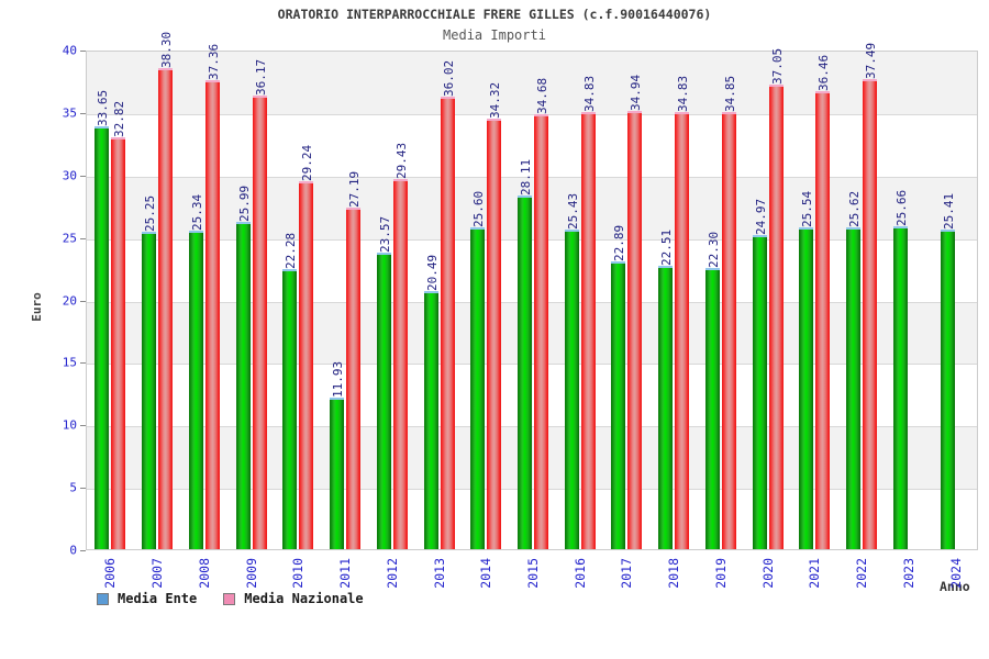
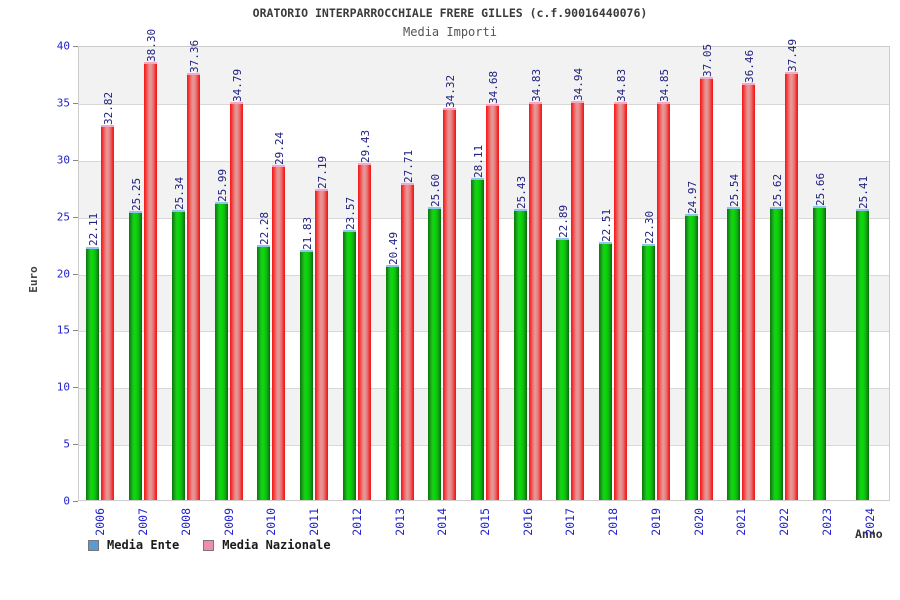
Media Ente/2006: 33.65 -> 22.11
Media Nazionale/2009: 36.17 -> 34.79
Media Ente/2011: 11.93 -> 21.83
Media Nazionale/2013: 36.02 -> 27.71
